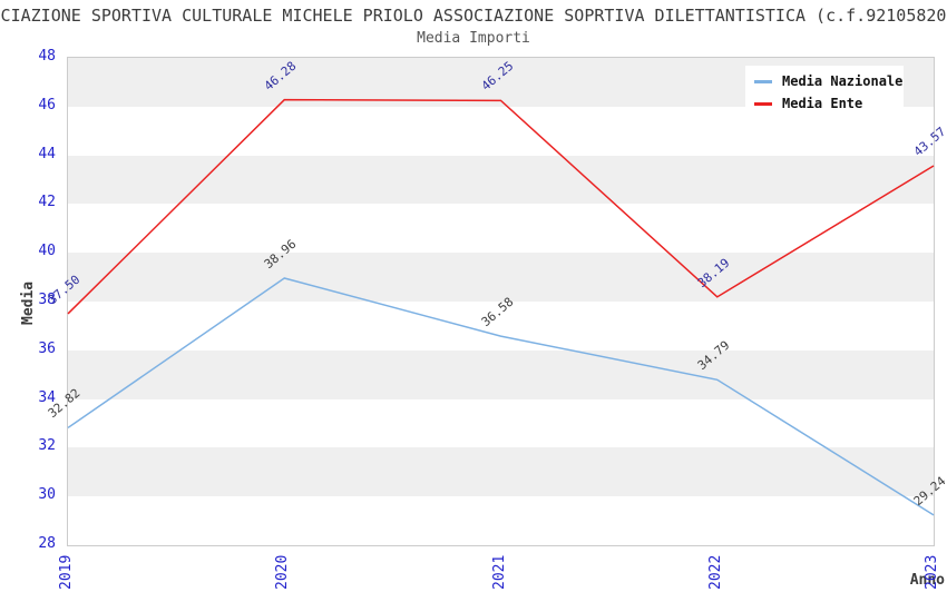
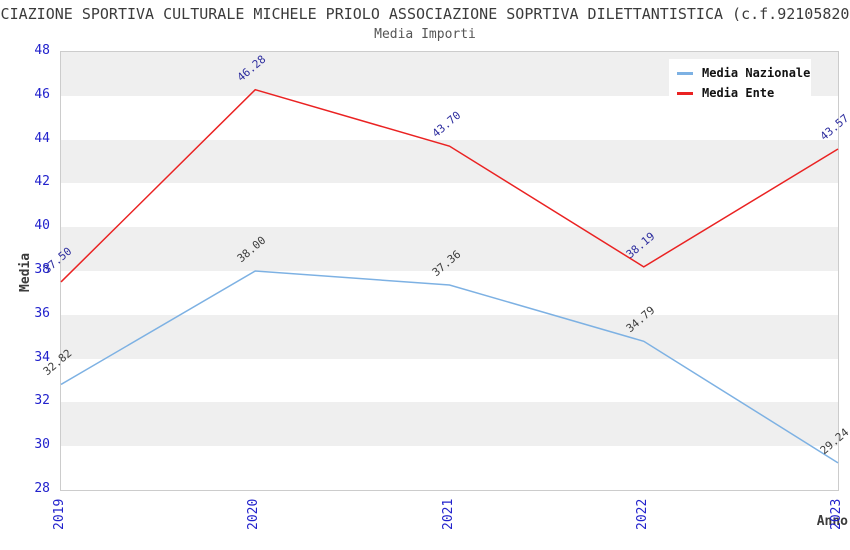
Media Nazionale/2020: 38.96 -> 38.00
Media Nazionale/2021: 36.58 -> 37.36
Media Ente/2021: 46.25 -> 43.70
